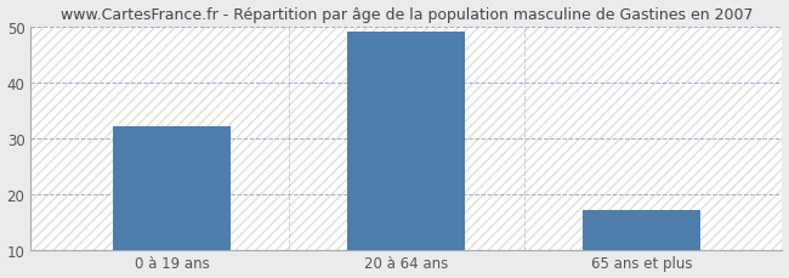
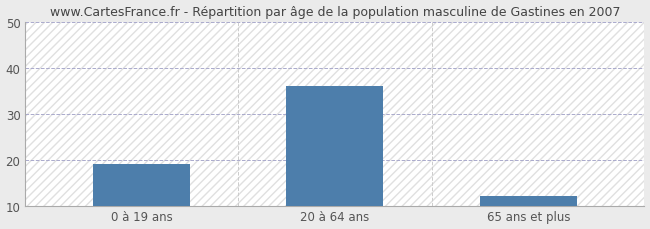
0 à 19 ans: 32 -> 19
20 à 64 ans: 49 -> 36
65 ans et plus: 17 -> 12
